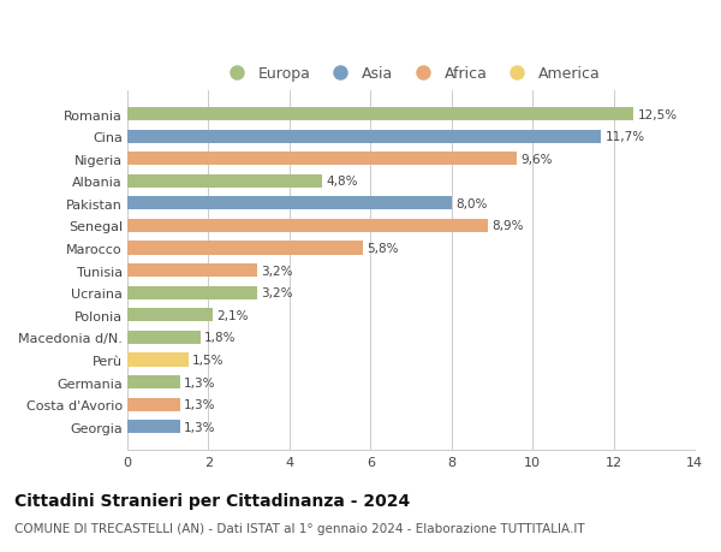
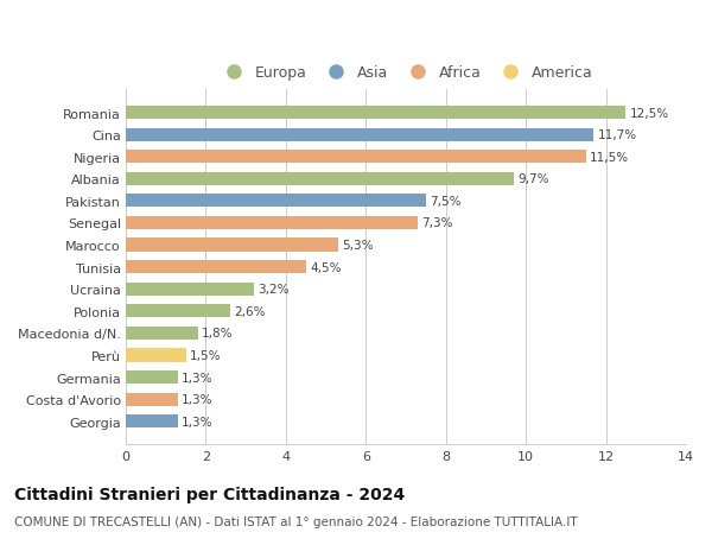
Nigeria: 9,6% -> 11,5%
Albania: 4,8% -> 9,7%
Pakistan: 8,0% -> 7,5%
Senegal: 8,9% -> 7,3%
Marocco: 5,8% -> 5,3%
Tunisia: 3,2% -> 4,5%
Polonia: 2,1% -> 2,6%
